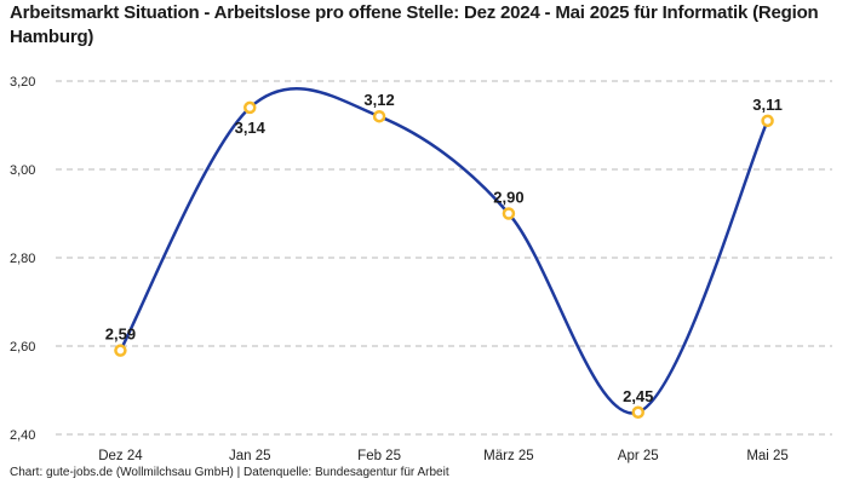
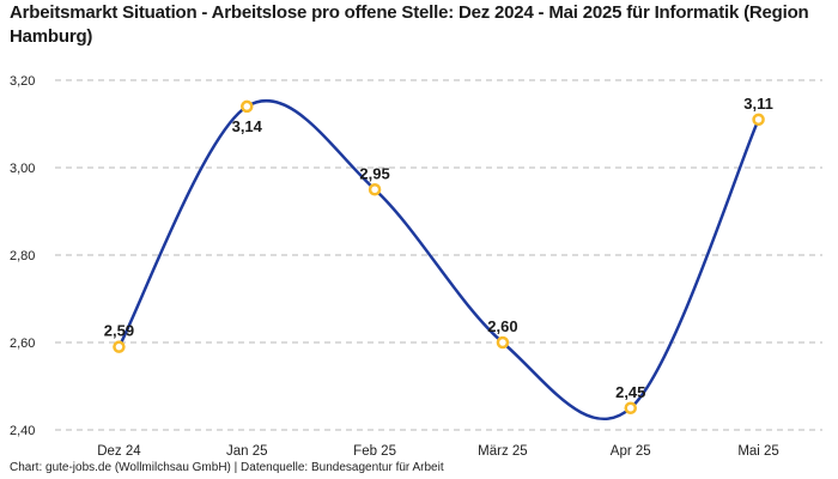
Feb 25: 3,12 -> 2,95
März 25: 2,90 -> 2,60
